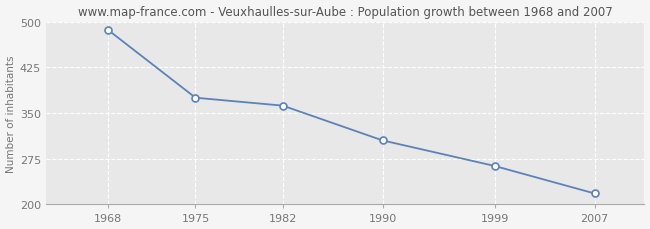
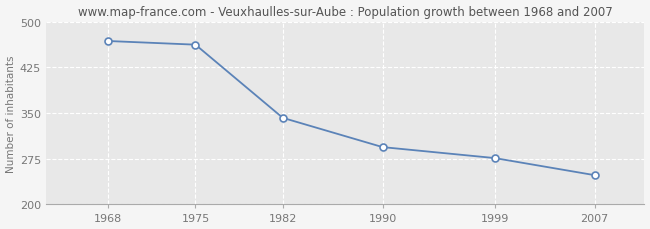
1968: 486 -> 468
1975: 375 -> 462
1982: 362 -> 342
1990: 305 -> 294
1999: 263 -> 276
2007: 218 -> 248
